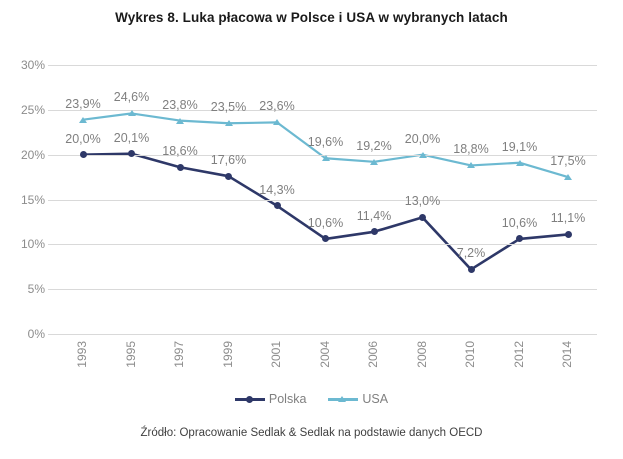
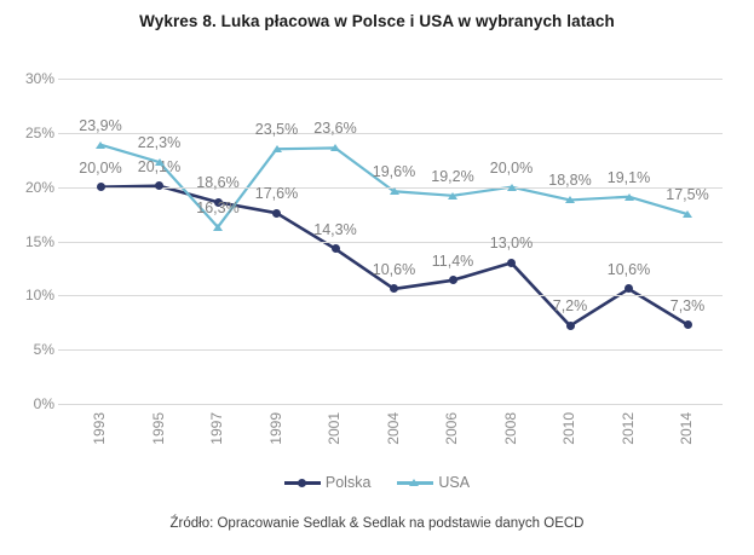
USA/1995: 24,6% -> 22,3%
USA/1997: 23,8% -> 16,3%
Polska/2014: 11,1% -> 7,3%
